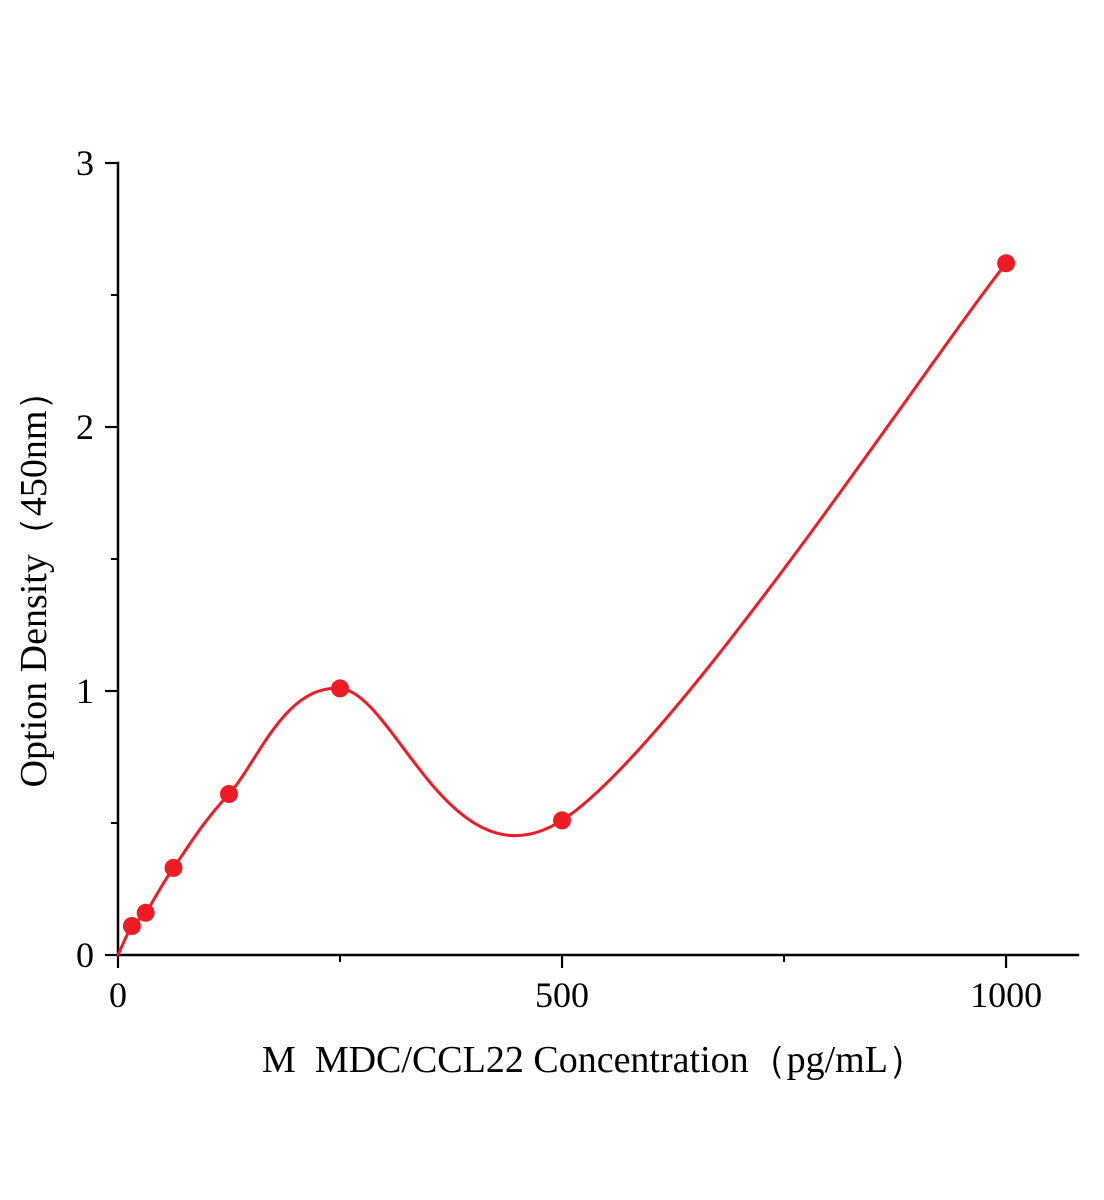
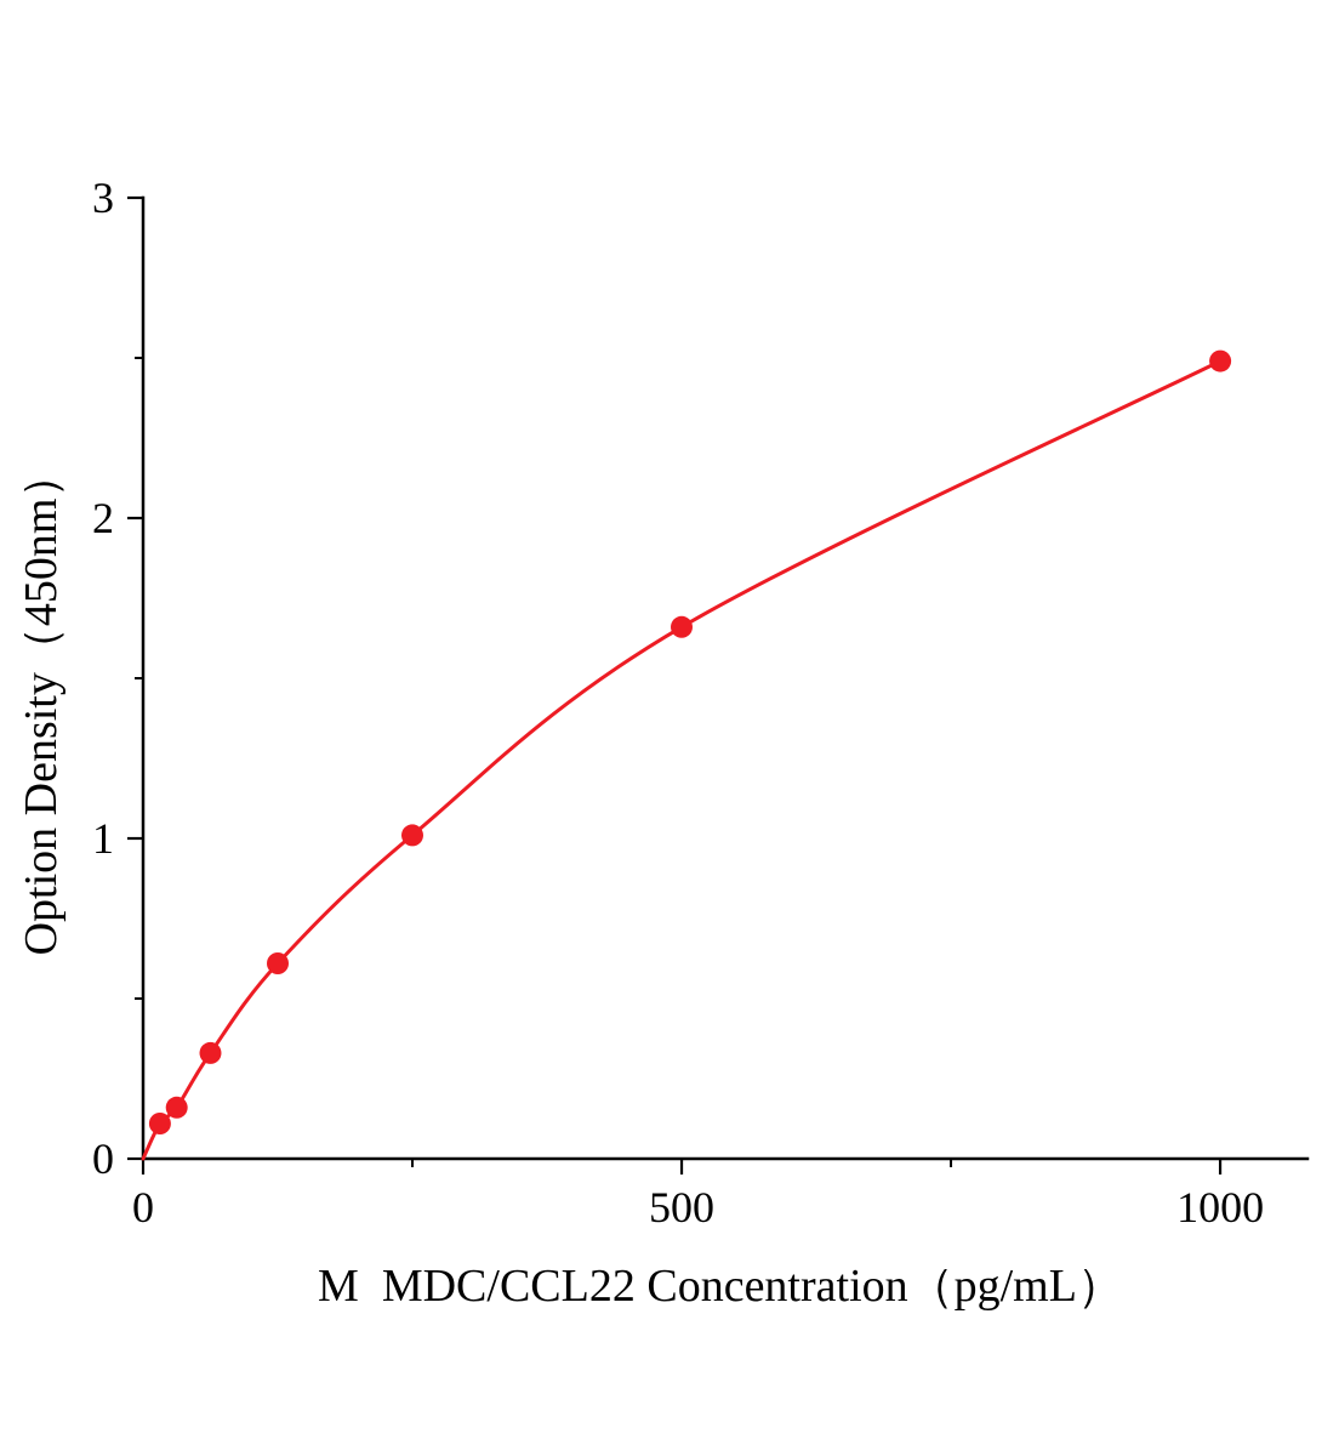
500: 0.51 -> 1.66
1000: 2.62 -> 2.49
